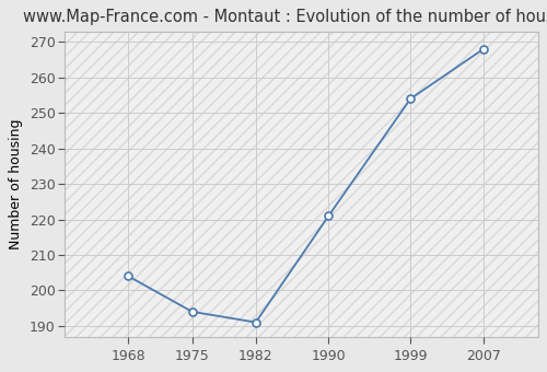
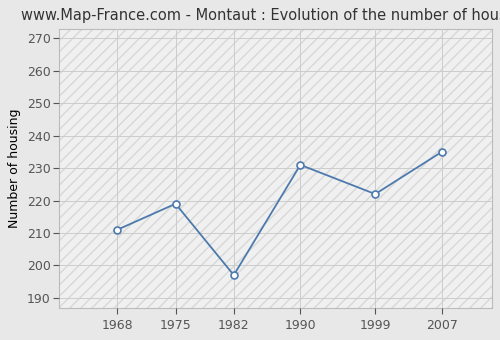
1968: 204 -> 211
1975: 194 -> 219
1982: 191 -> 197
1990: 221 -> 231
1999: 254 -> 222
2007: 268 -> 235
